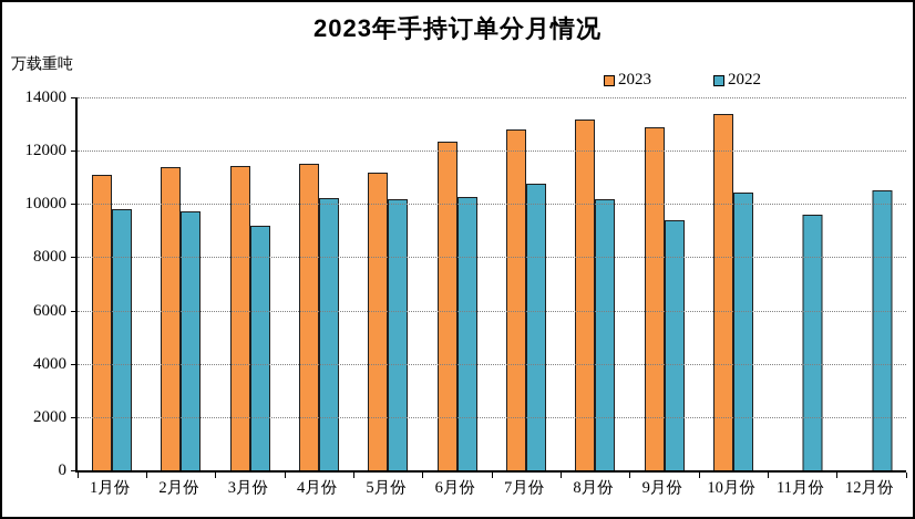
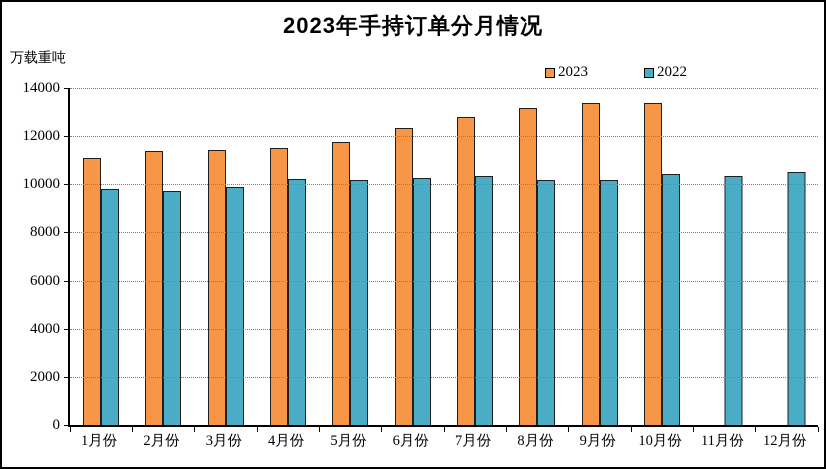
2022/3月份: 9200 -> 9900
2023/5月份: 11200 -> 11800
2022/7月份: 10800 -> 10400
2023/9月份: 12900 -> 13400
2022/9月份: 9400 -> 10200
2022/11月份: 9600 -> 10400
